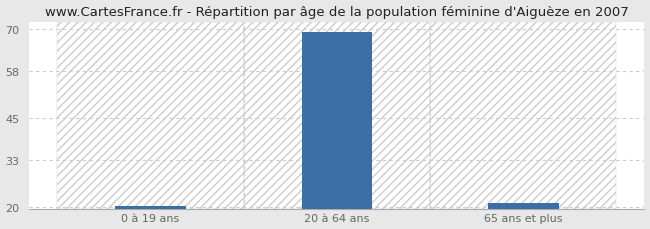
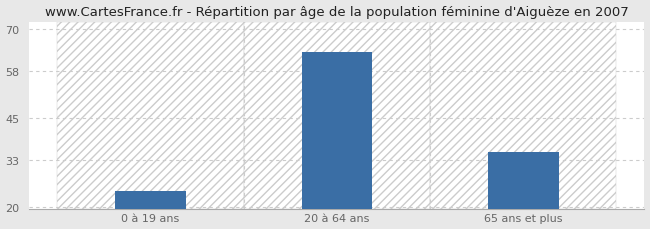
0 à 19 ans: 20.2 -> 24.5
20 à 64 ans: 69.0 -> 63.5
65 ans et plus: 21.2 -> 35.5
